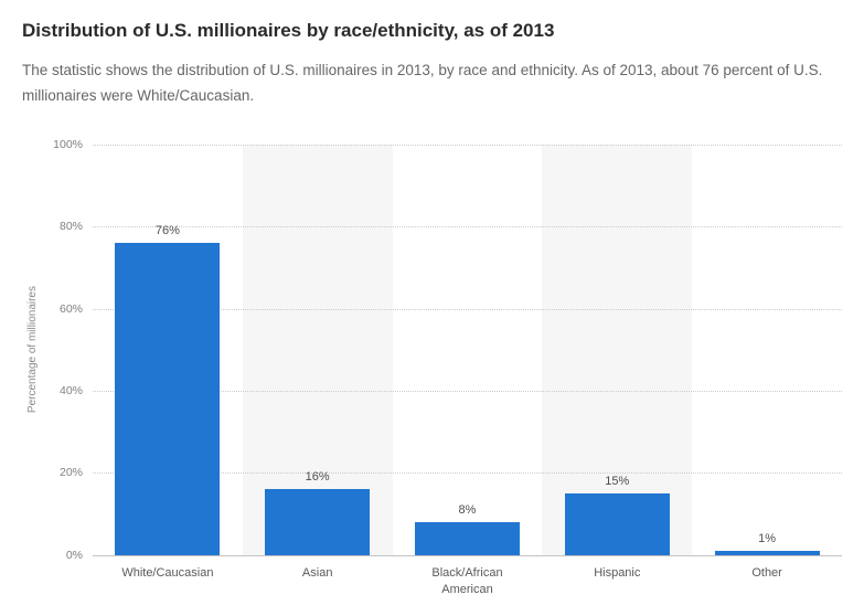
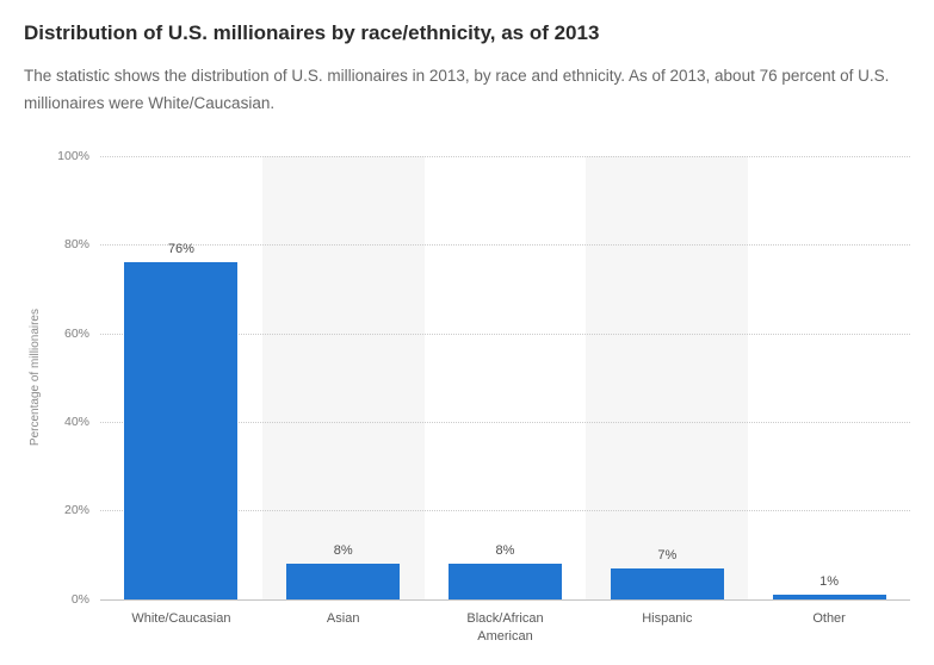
Asian: 16% -> 8%
Hispanic: 15% -> 7%
